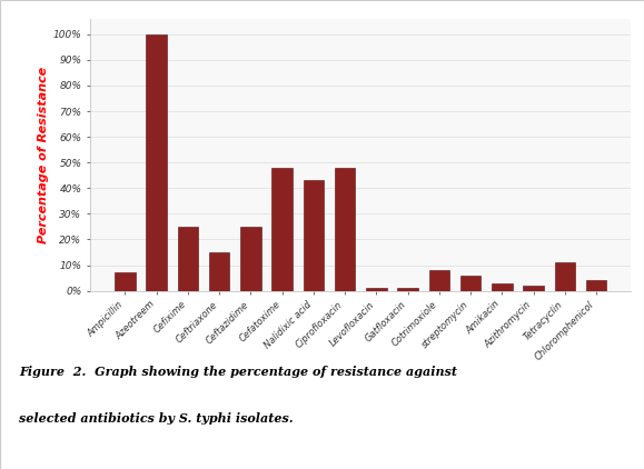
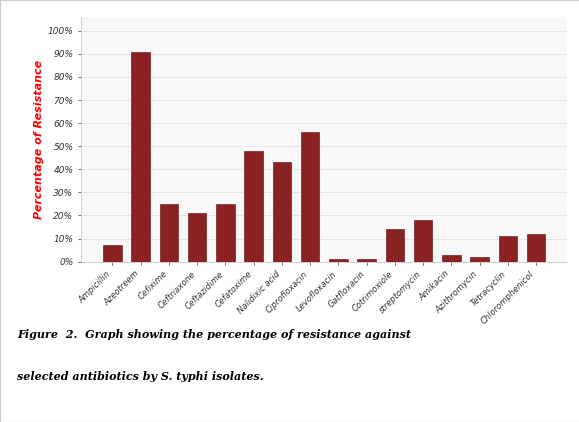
Azeotreem: 100% -> 91%
Ceftriaxone: 15% -> 21%
Ciprofloxacin: 48% -> 56%
Cotrimoxiole: 8% -> 14%
streptomycin: 6% -> 18%
Chloromphenicol: 4% -> 12%
